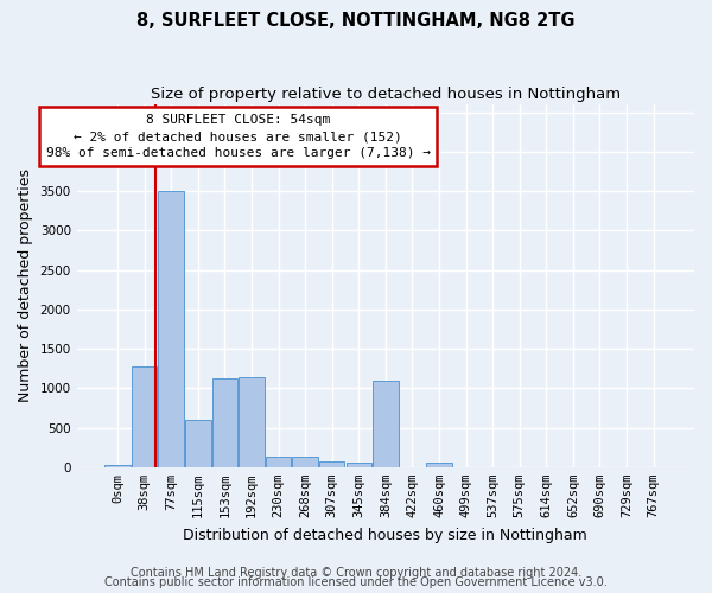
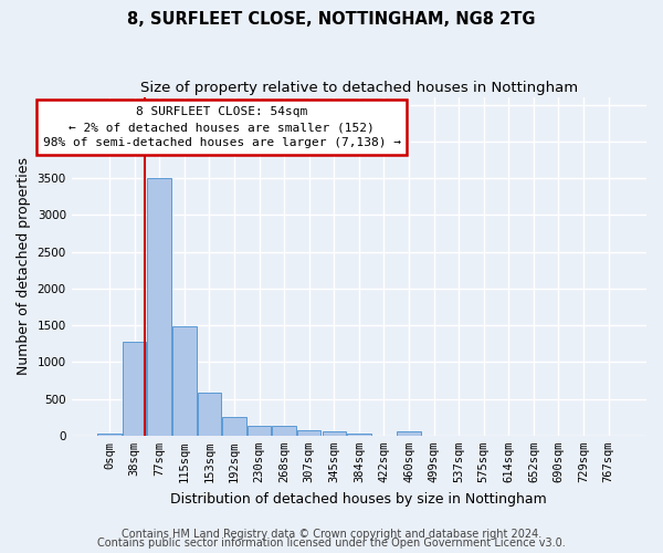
115sqm: 600 -> 1480
153sqm: 1120 -> 580
192sqm: 1140 -> 260
384sqm: 1100 -> 30
